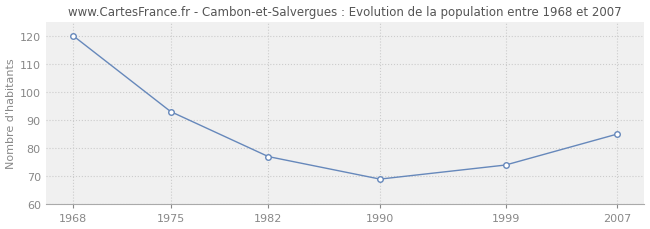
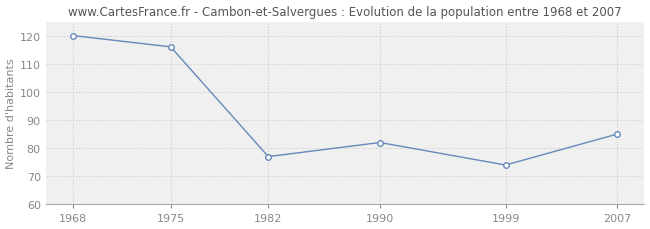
1975: 93 -> 116
1990: 69 -> 82
